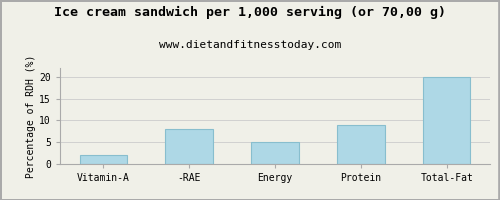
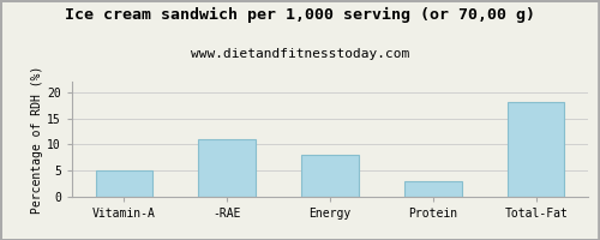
Vitamin-A: 2 -> 5
-RAE: 8 -> 11
Energy: 5 -> 8
Protein: 9 -> 3
Total-Fat: 20 -> 18
